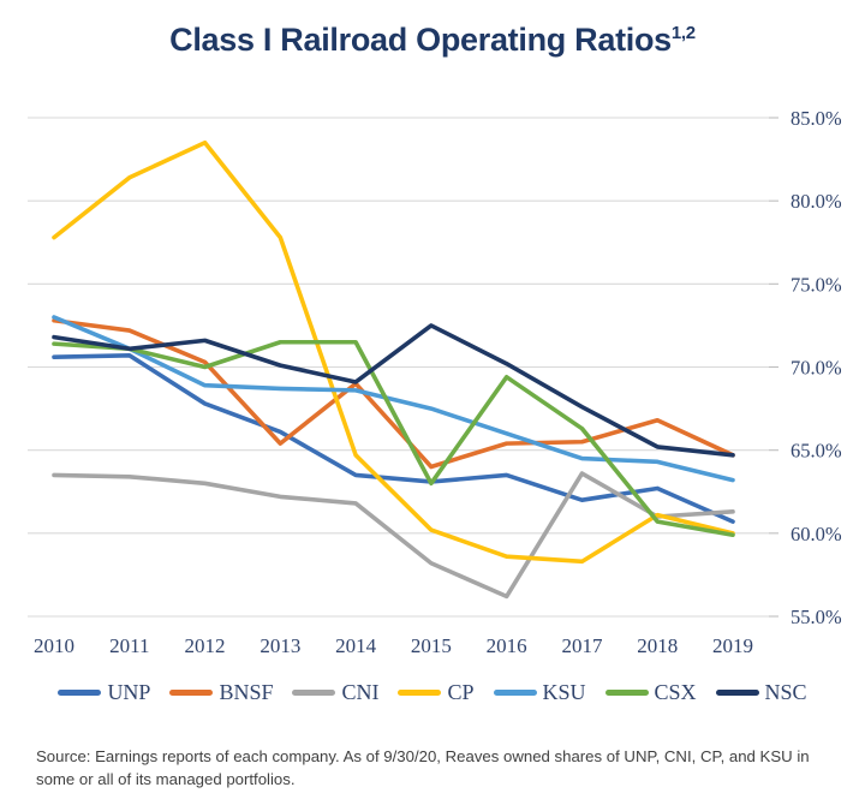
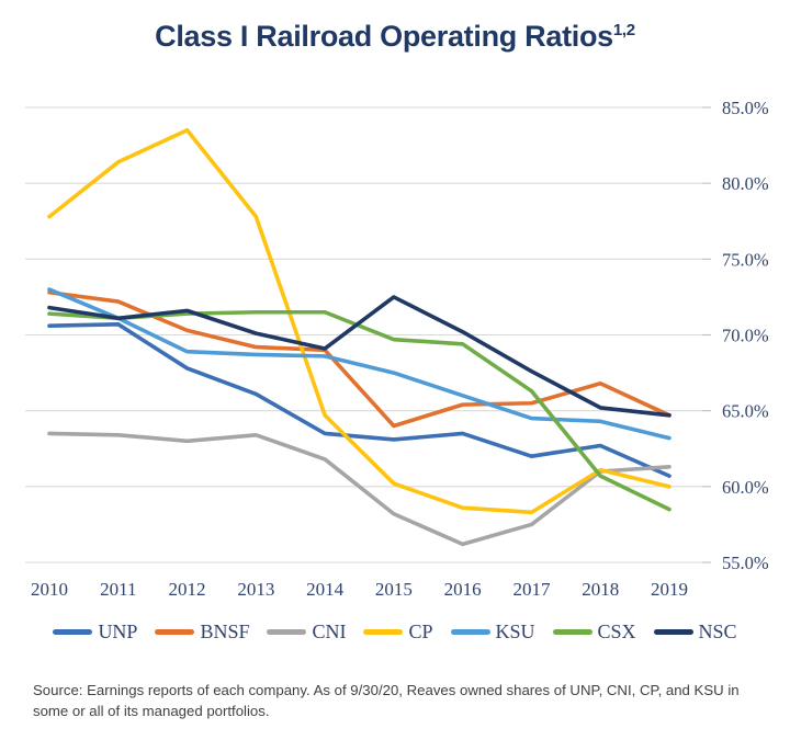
CSX/2012: 70.0% -> 71.4%
BNSF/2013: 65.4% -> 69.2%
CNI/2013: 62.2% -> 63.4%
CSX/2015: 63.0% -> 69.7%
CNI/2017: 63.6% -> 57.5%
CSX/2019: 59.9% -> 58.5%
